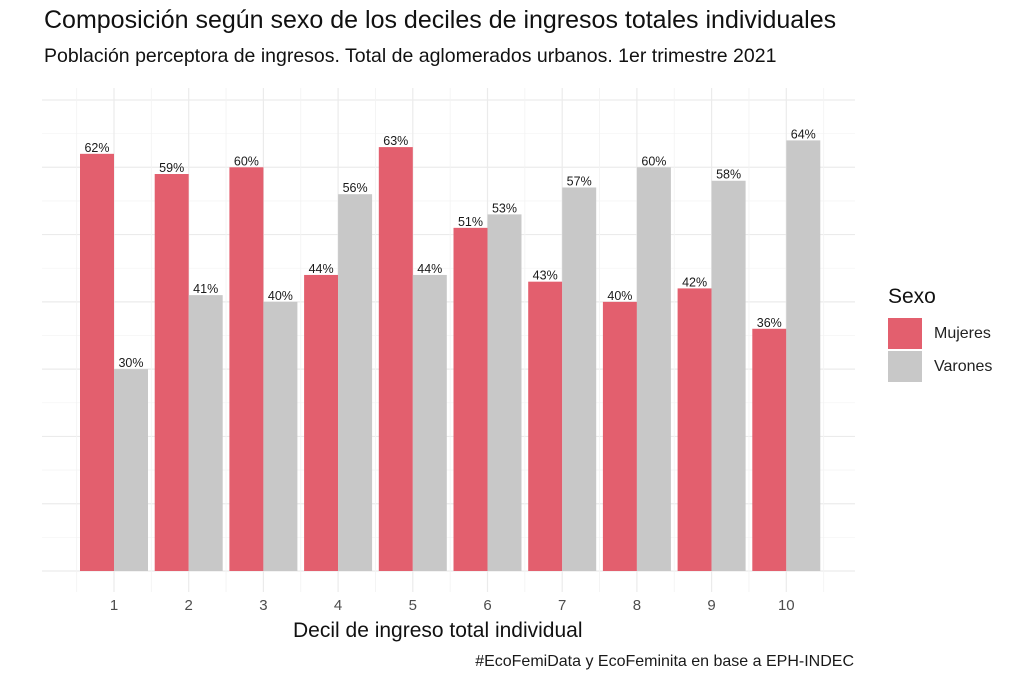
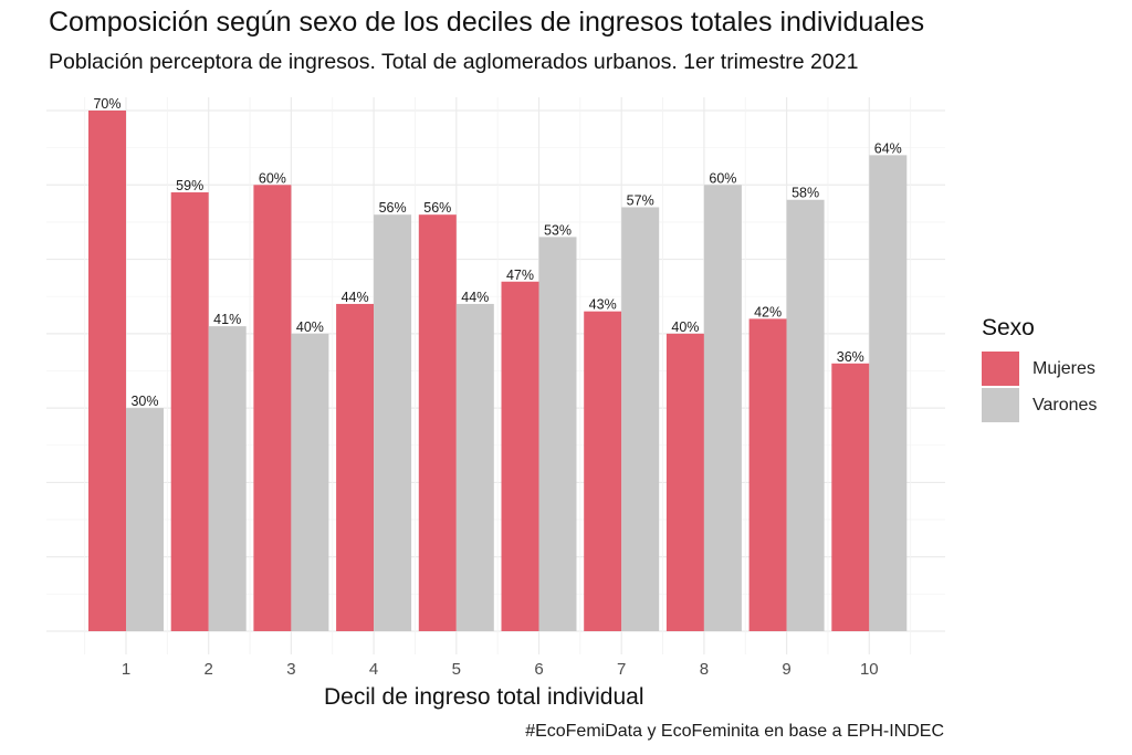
Mujeres/1: 62% -> 70%
Mujeres/5: 63% -> 56%
Mujeres/6: 51% -> 47%
